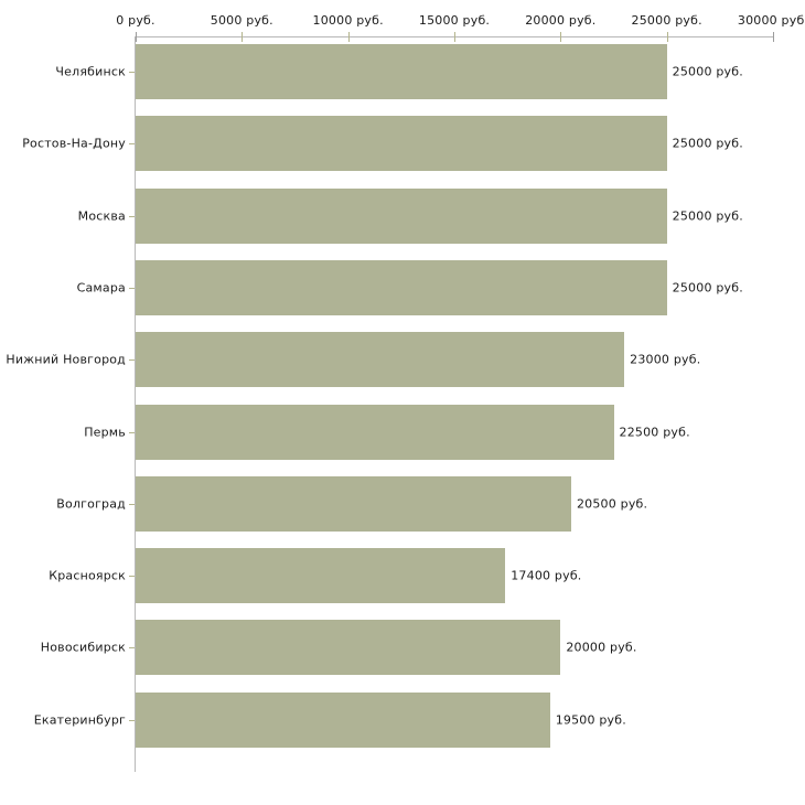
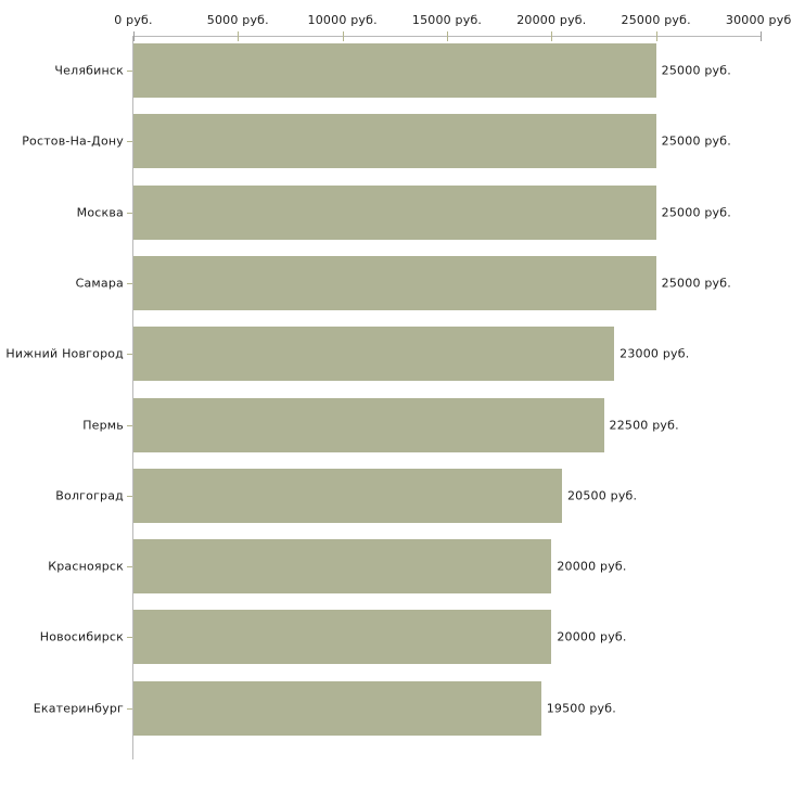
Красноярск: 17400 -> 20000
